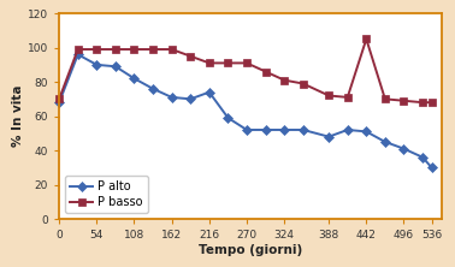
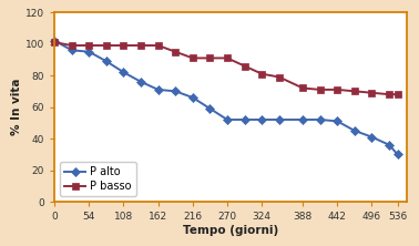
P alto/0: 68 -> 102
P basso/0: 70 -> 101
P alto/54: 90 -> 95
P alto/216: 74 -> 66
P alto/388: 48 -> 52
P basso/442: 105 -> 71
